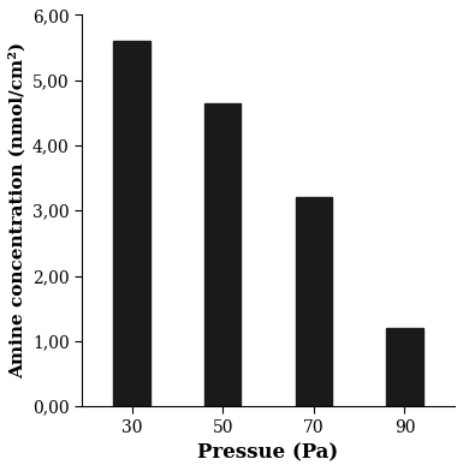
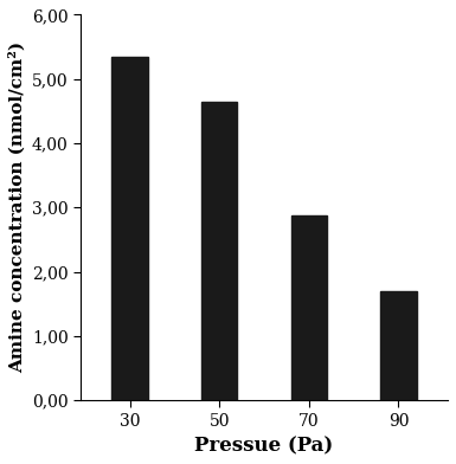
30: 5,60 -> 5,35
70: 3,20 -> 2,87
90: 1,20 -> 1,70
